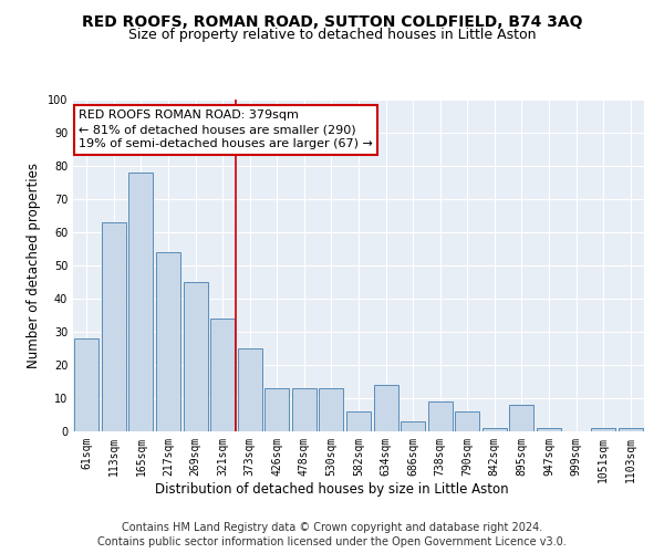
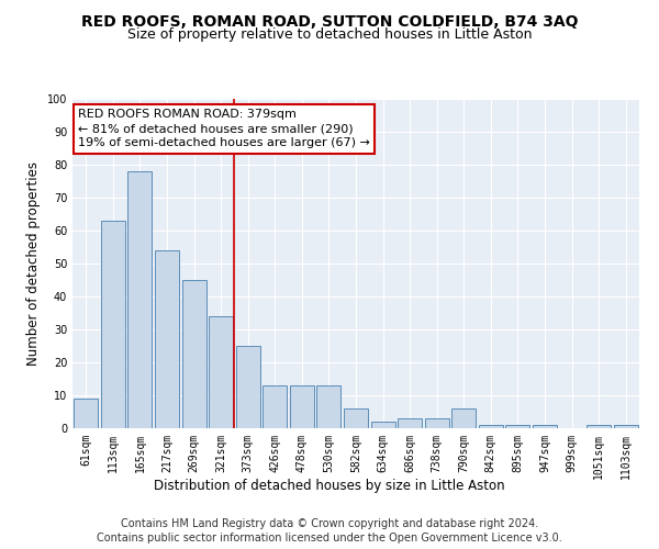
61sqm: 28 -> 9
634sqm: 14 -> 2
738sqm: 9 -> 3
895sqm: 8 -> 1
